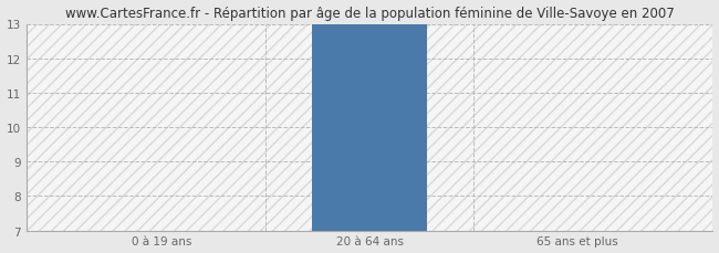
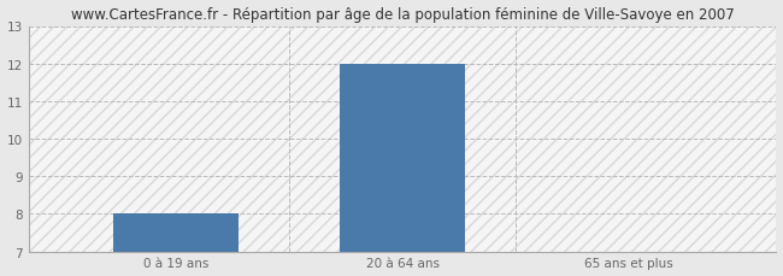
0 à 19 ans: 7 -> 8
20 à 64 ans: 13 -> 12
